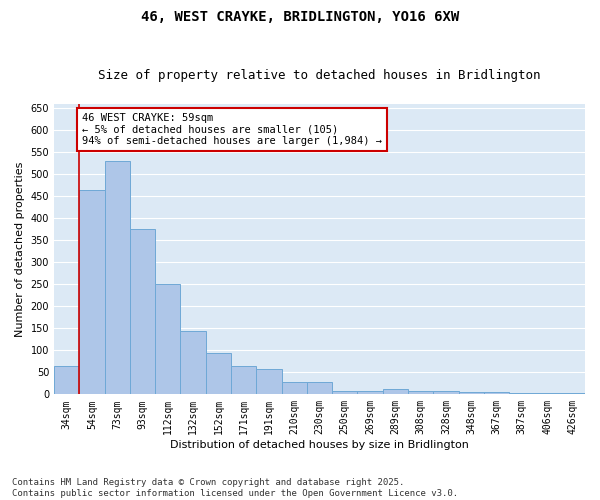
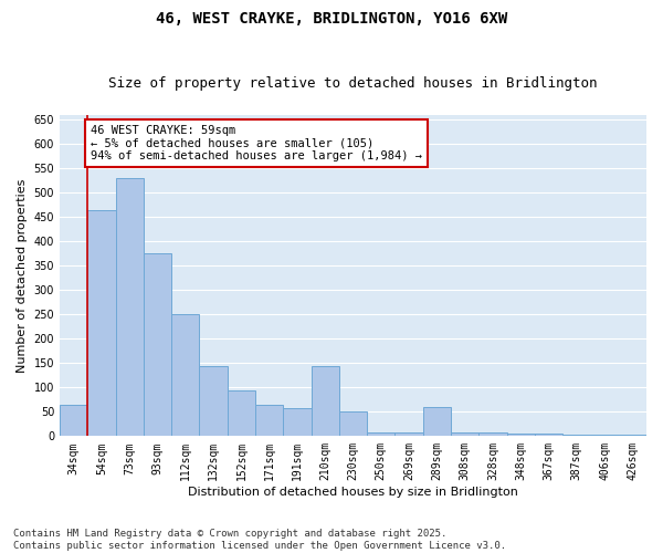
210sqm: 28 -> 145
230sqm: 27 -> 50
289sqm: 12 -> 60
